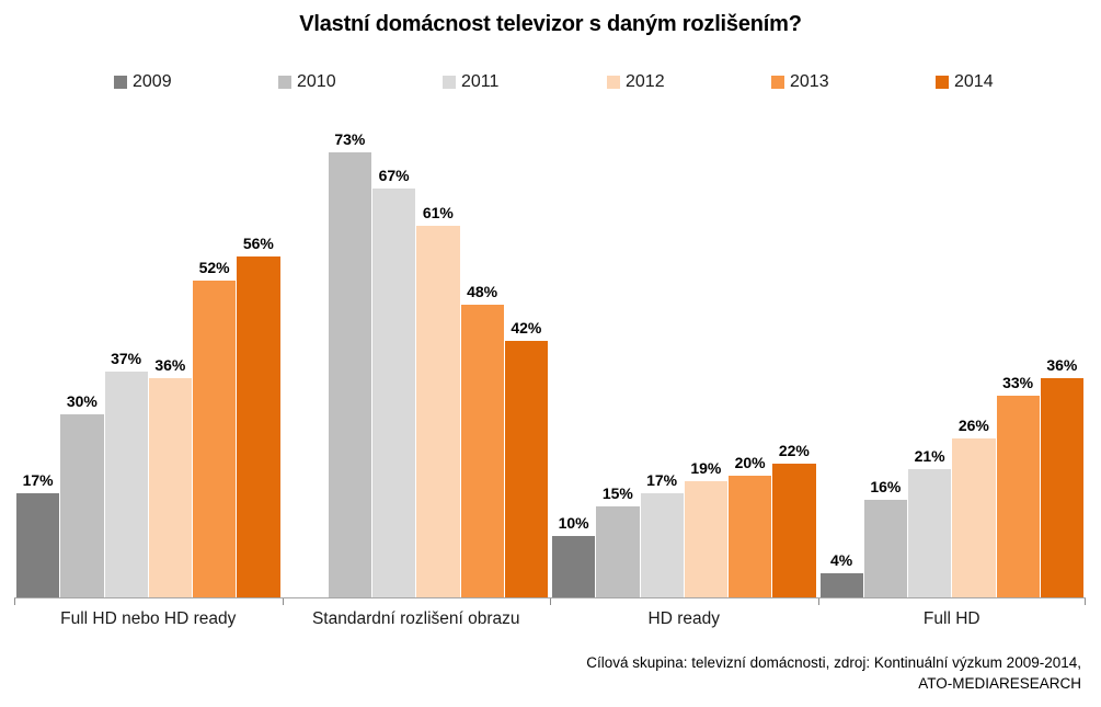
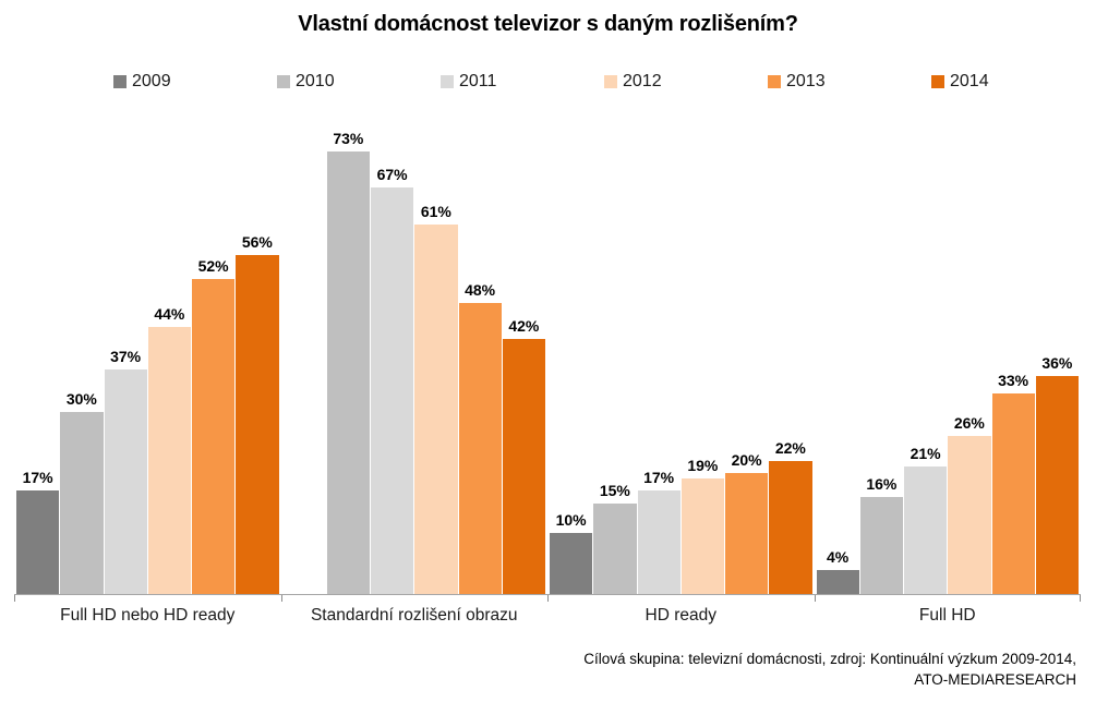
2012/Full HD nebo HD ready: 36% -> 44%
